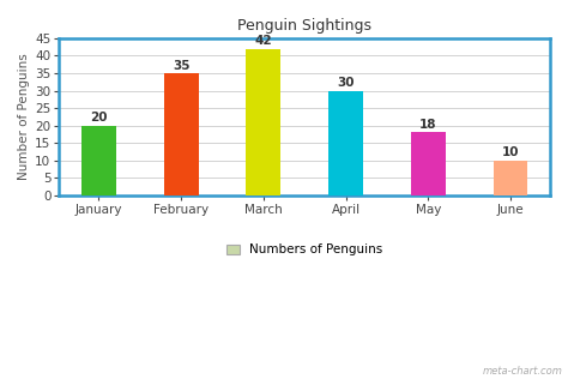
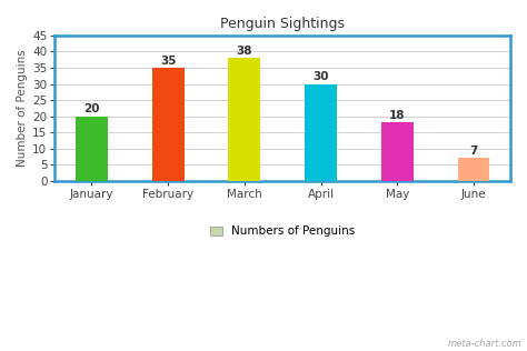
March: 42 -> 38
June: 10 -> 7
